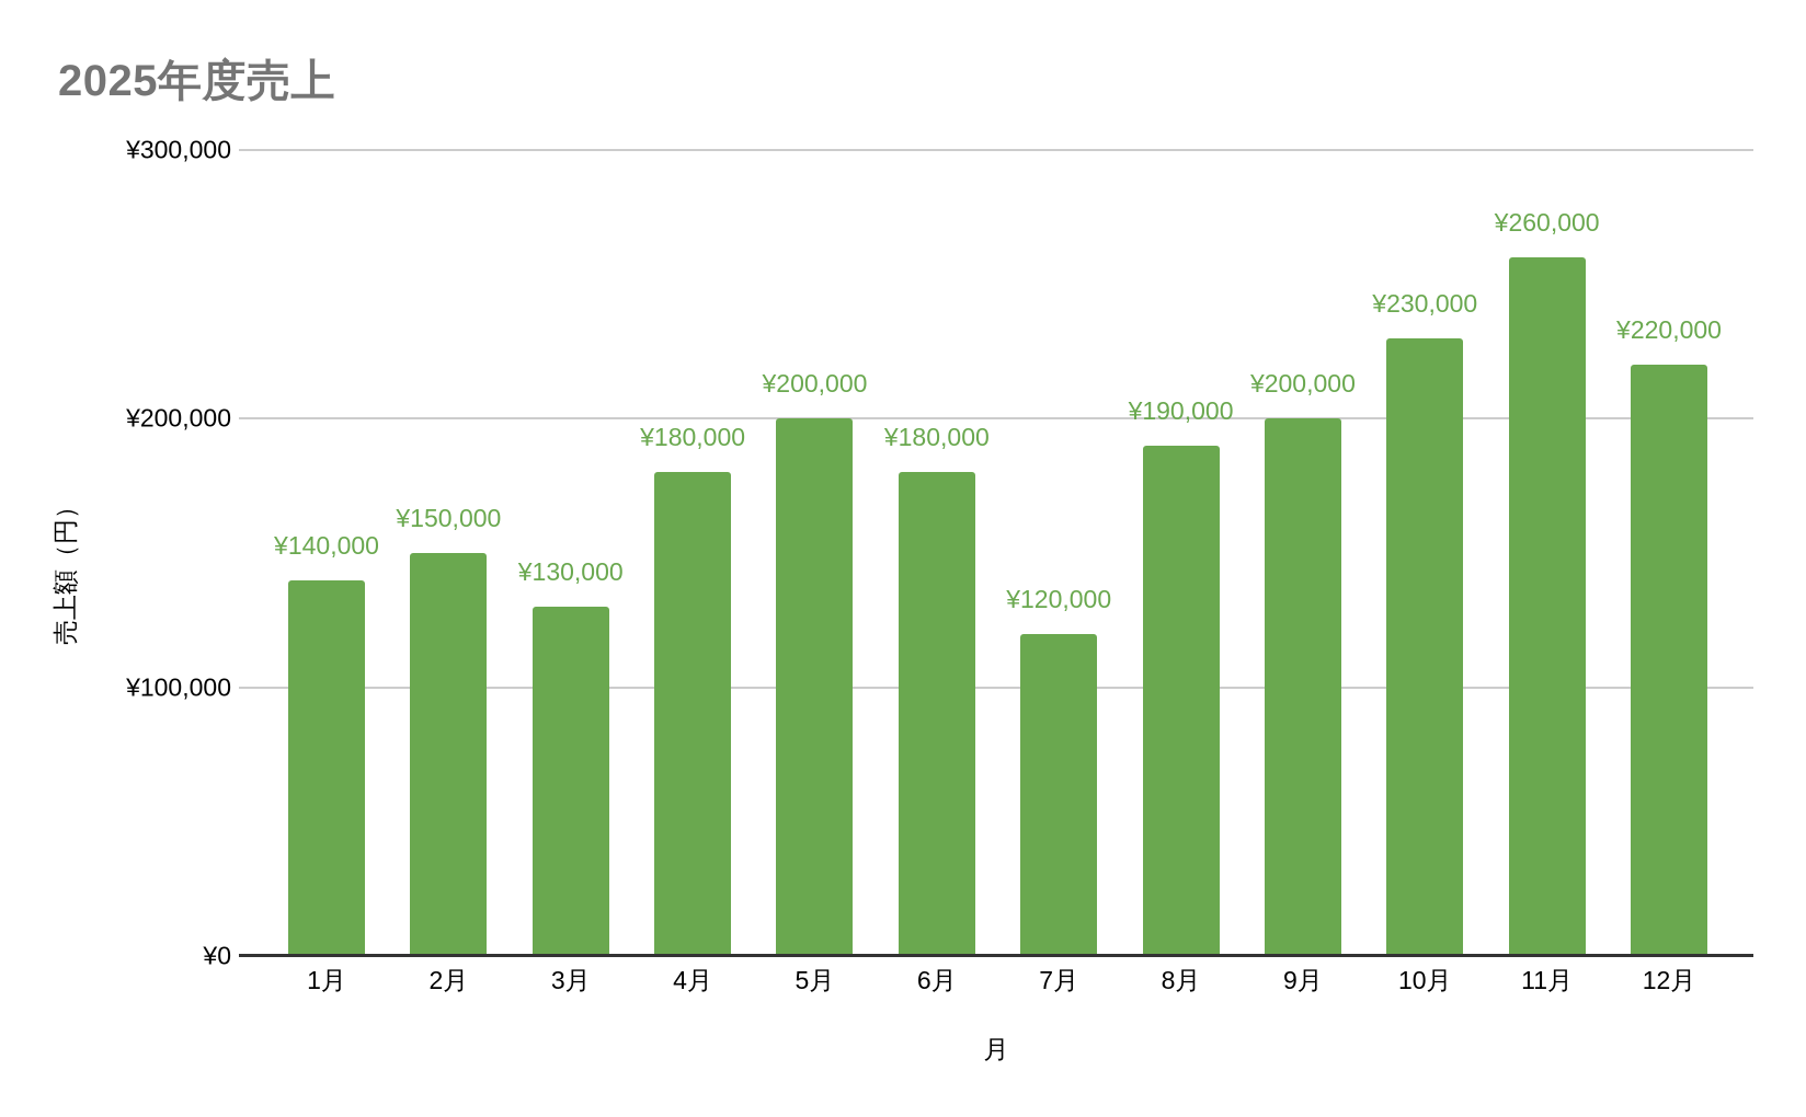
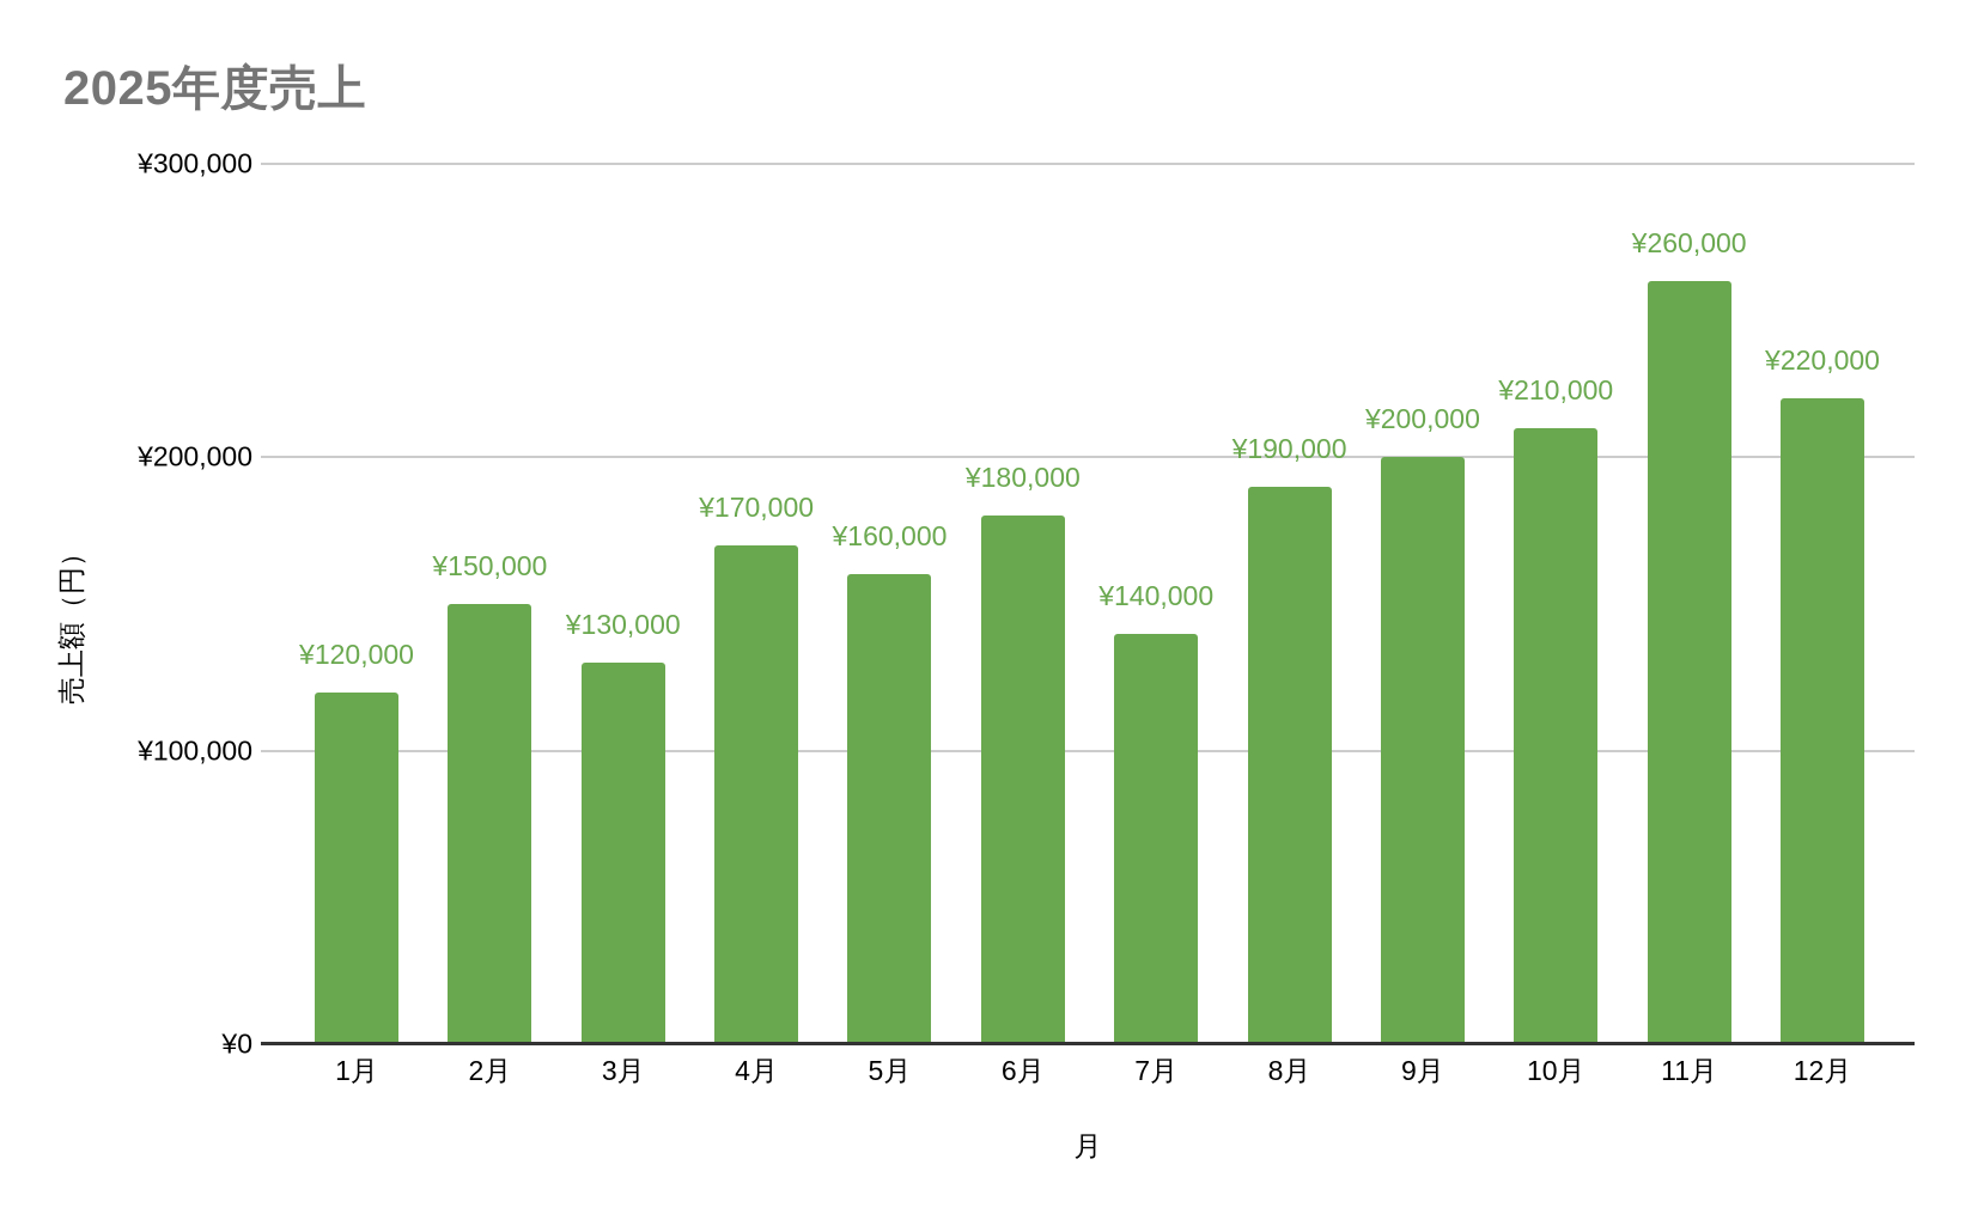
1月: ¥140,000 -> ¥120,000
4月: ¥180,000 -> ¥170,000
5月: ¥200,000 -> ¥160,000
7月: ¥120,000 -> ¥140,000
10月: ¥230,000 -> ¥210,000
